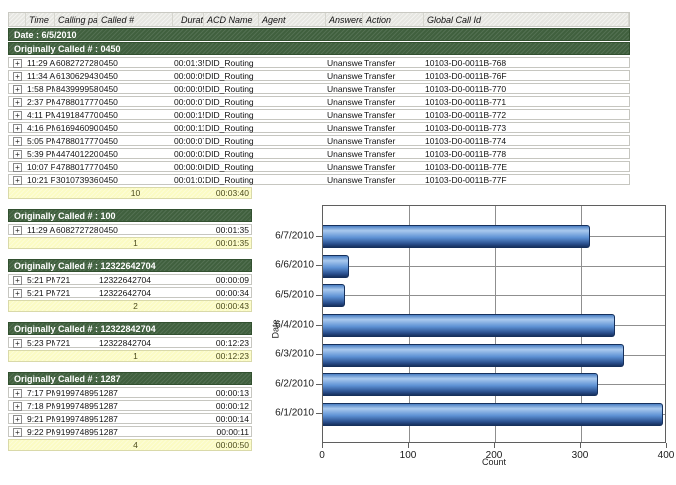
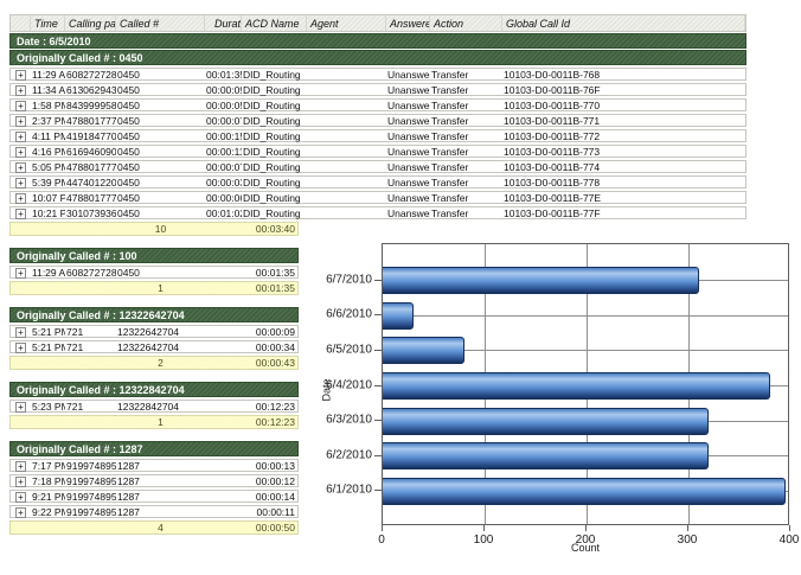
6/5/2010: 20 -> 80
6/4/2010: 340 -> 380
6/3/2010: 350 -> 320
